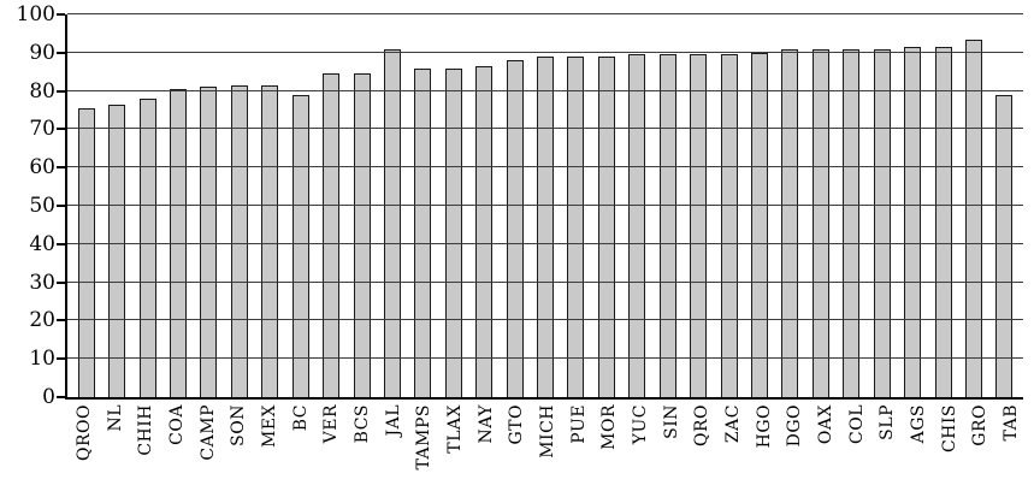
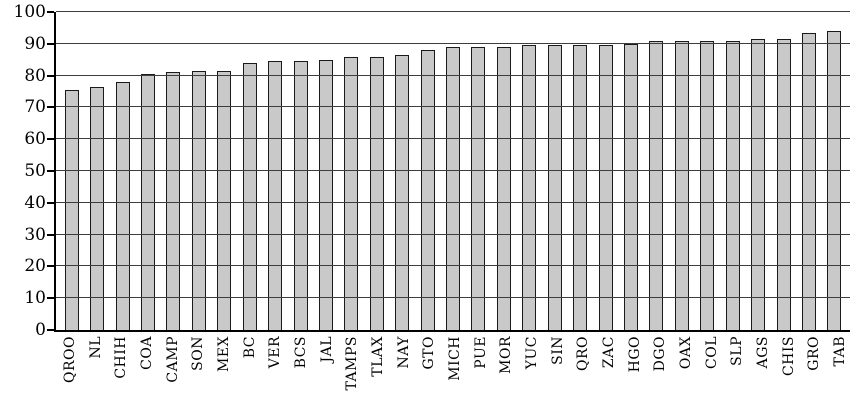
BC: 79 -> 84
JAL: 91 -> 85
TAB: 79 -> 94
